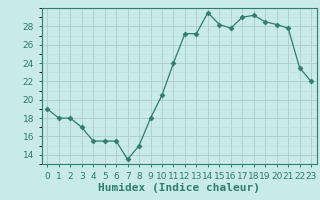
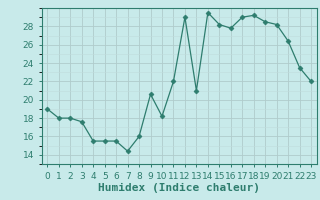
3: 17.0 -> 17.6
7: 13.5 -> 14.4
8: 15.0 -> 16.0
9: 18.0 -> 20.6
10: 20.5 -> 18.2
11: 24.0 -> 22.0
12: 27.2 -> 29.0
13: 27.2 -> 21.0
21: 27.8 -> 26.4
